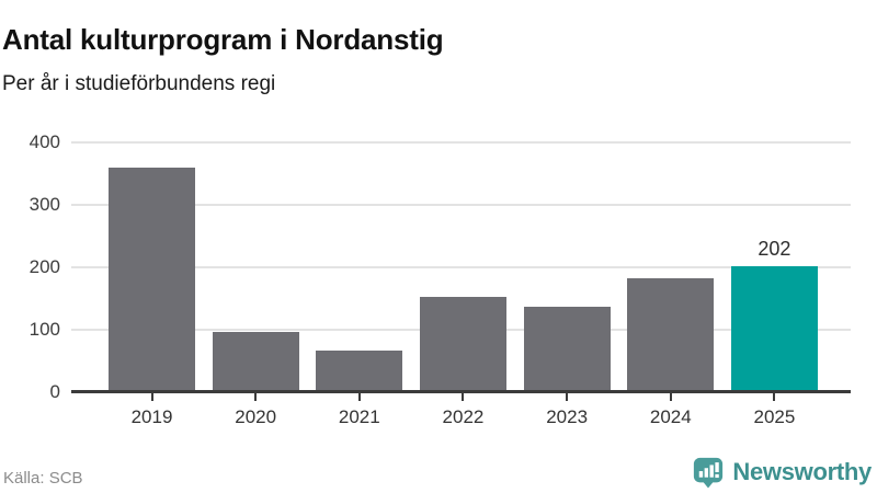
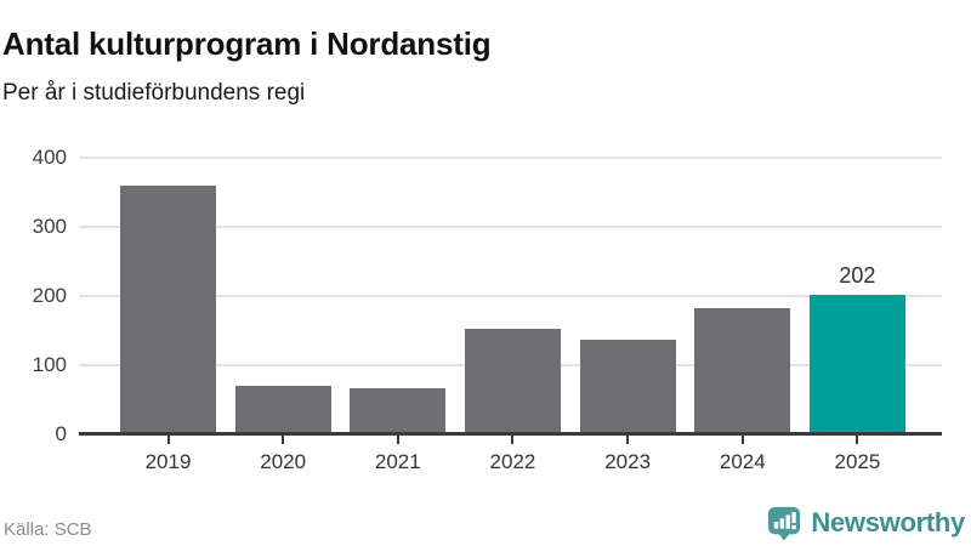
2020: 100 -> 70
